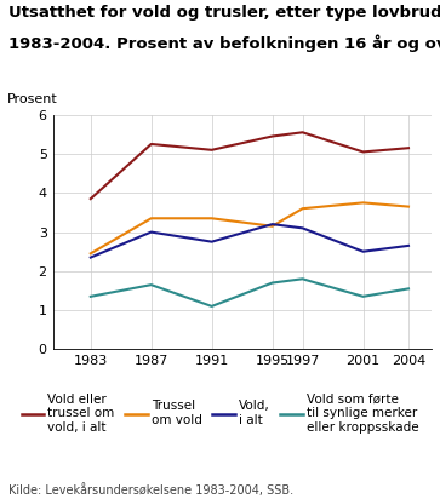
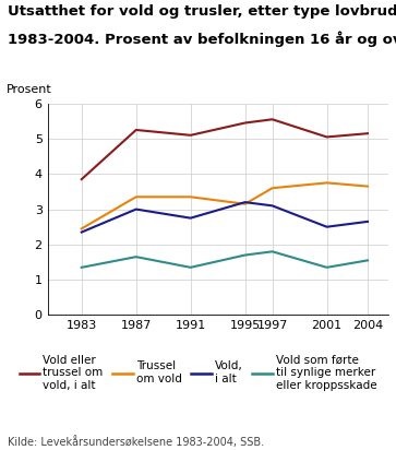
Vold som førte til synlige merker eller kroppsskade/1991: 1.10 -> 1.35
